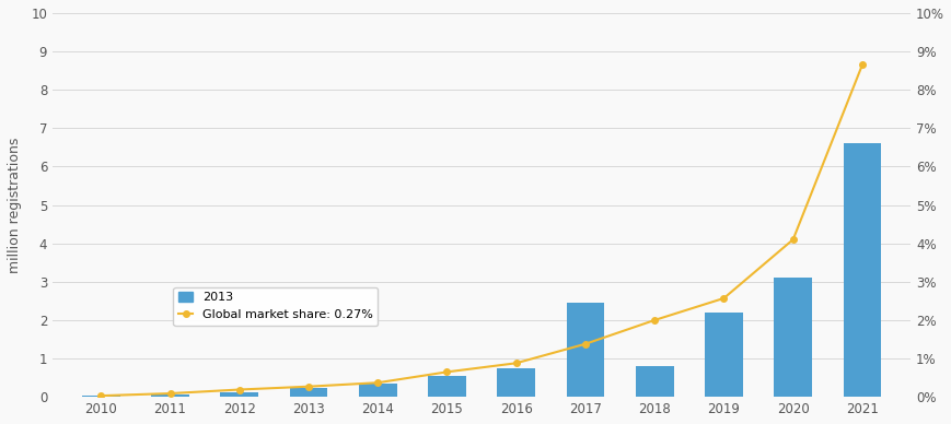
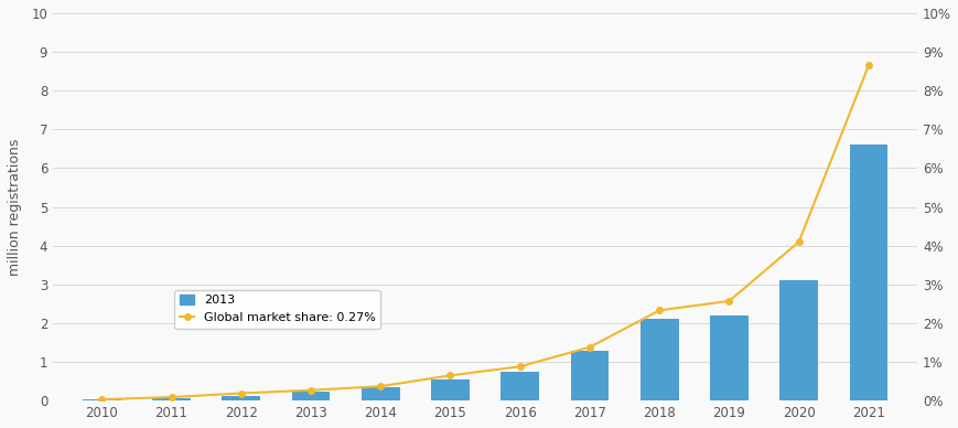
2013/2017: 2.45 -> 1.30
2013/2018: 0.80 -> 2.10
Global market share: 0.27%/2018: 2.00% -> 2.33%
